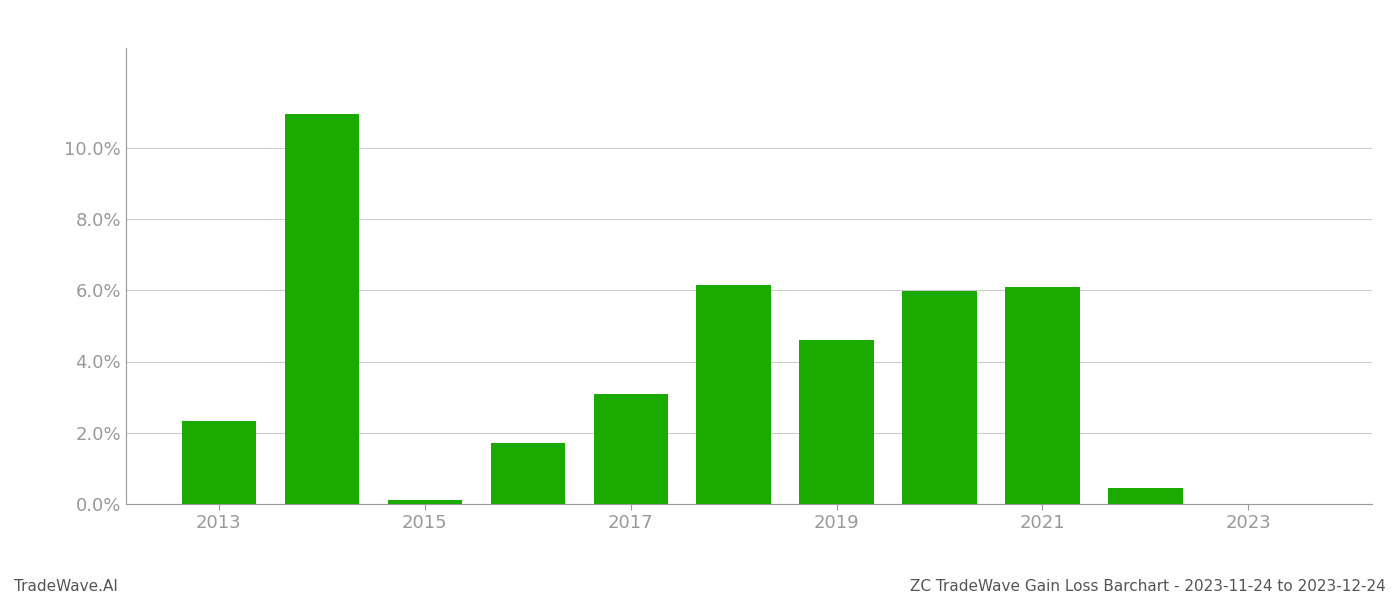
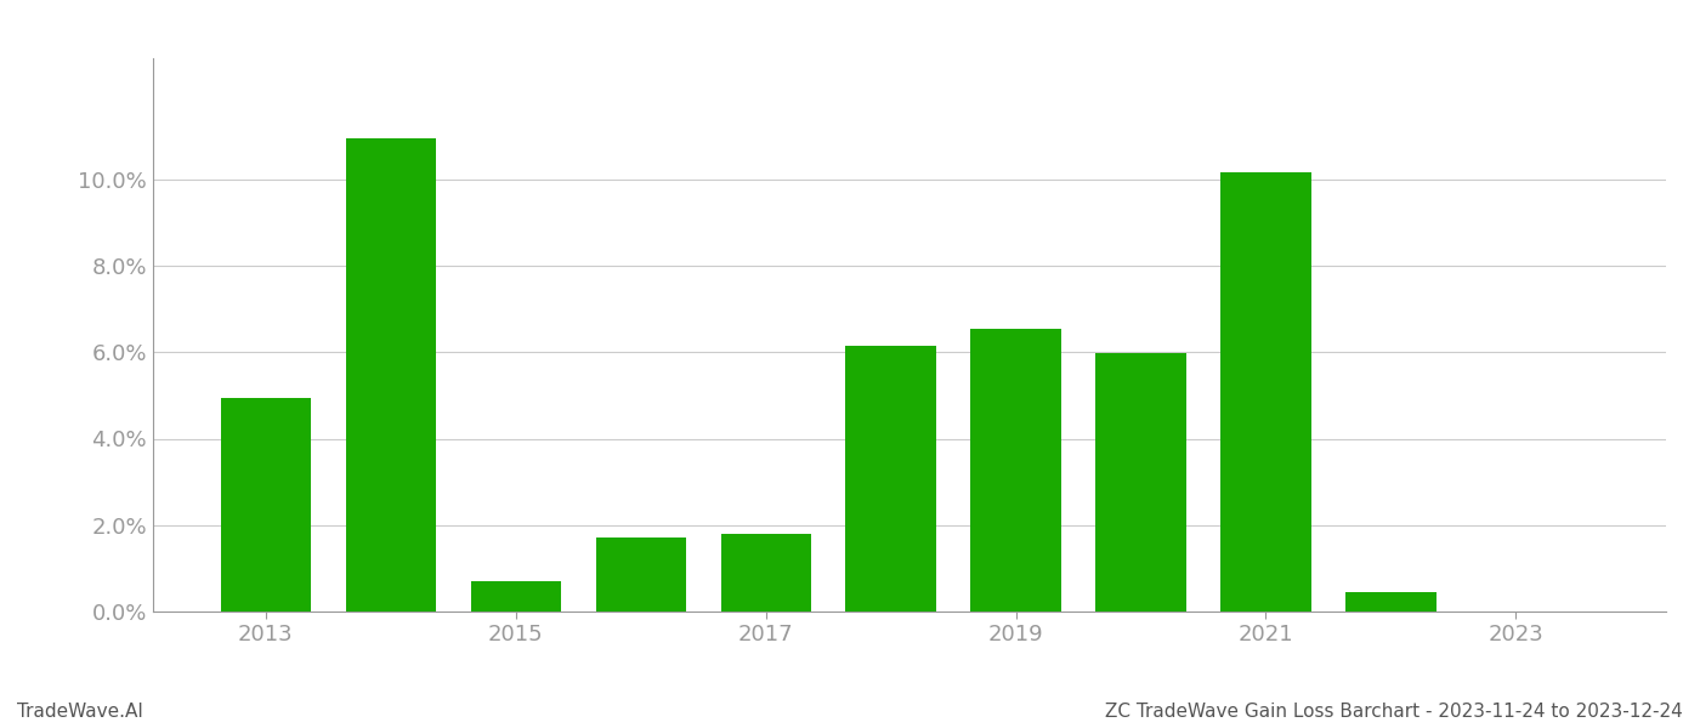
2013: 2.33% -> 4.95%
2015: 0.10% -> 0.70%
2017: 3.10% -> 1.80%
2019: 4.60% -> 6.55%
2021: 6.08% -> 10.15%
